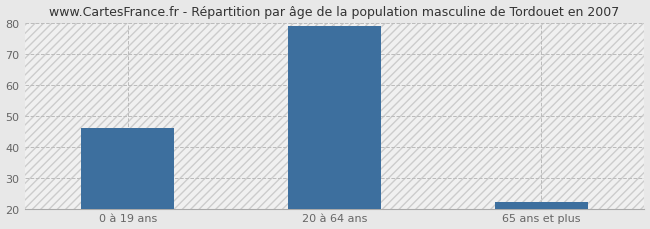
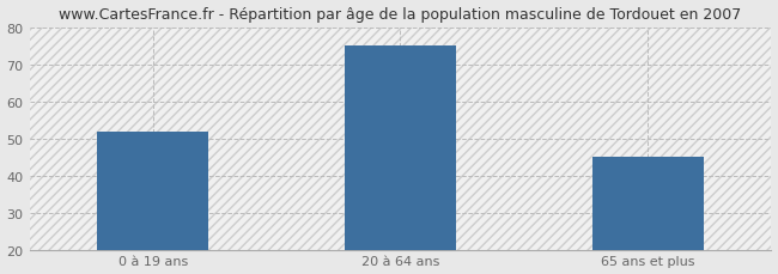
0 à 19 ans: 46 -> 52
20 à 64 ans: 79 -> 75
65 ans et plus: 22 -> 45
